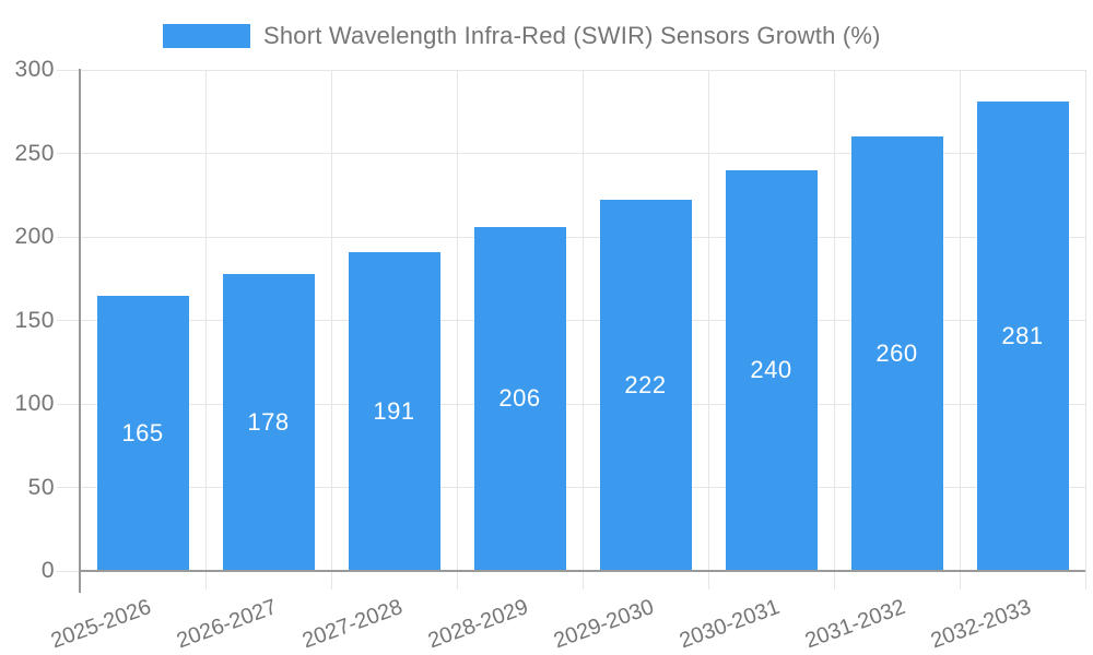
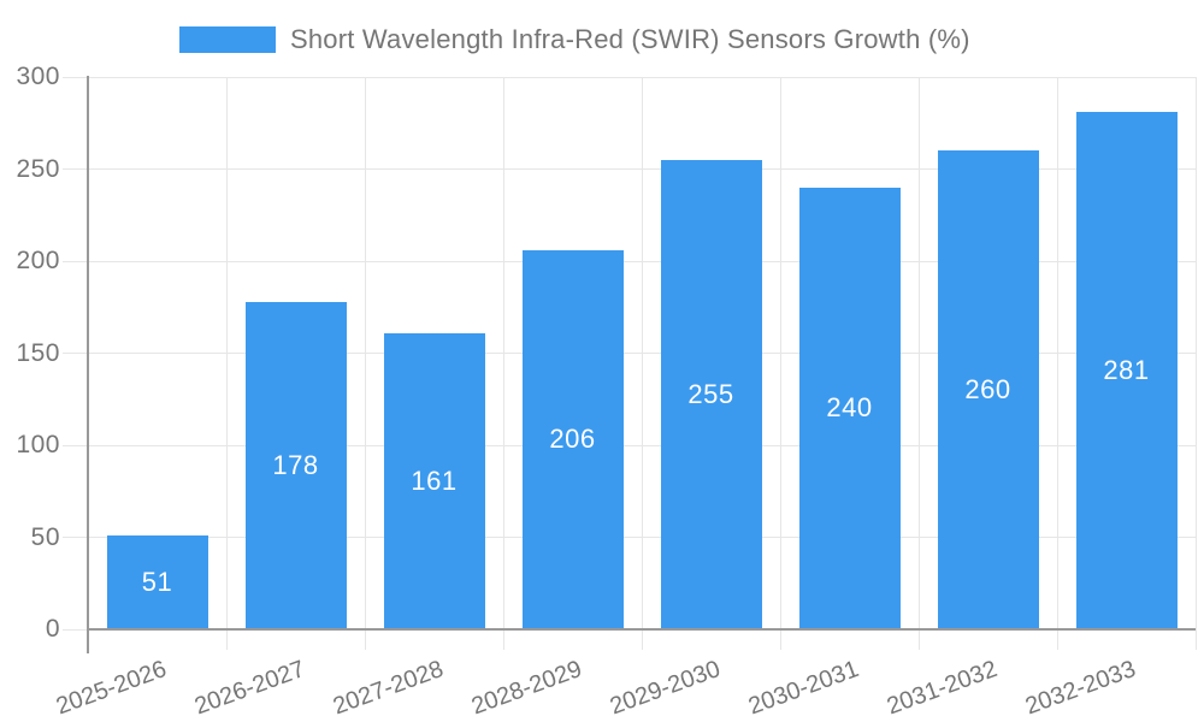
2025-2026: 165 -> 51
2027-2028: 191 -> 161
2029-2030: 222 -> 255
